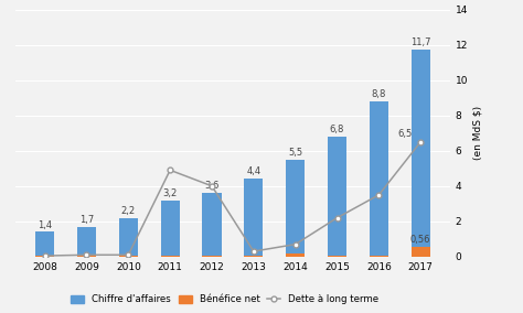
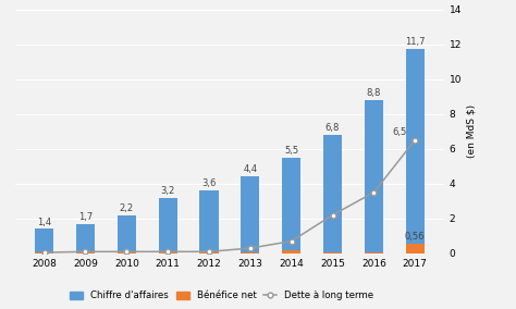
Dette à long terme/2011: 4.9 -> 0.1
Dette à long terme/2012: 4.0 -> 0.1
